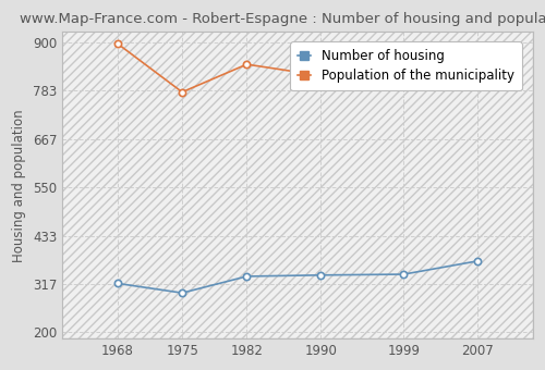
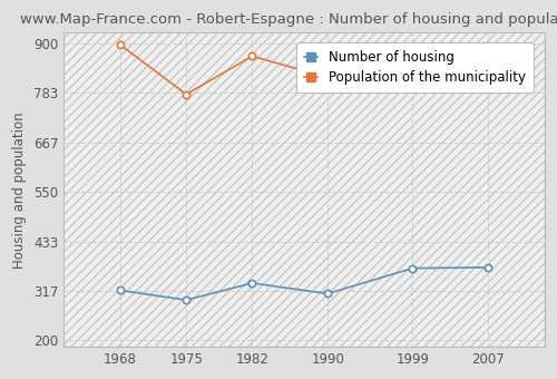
Population of the municipality/1982: 847 -> 870
Number of housing/1990: 338 -> 310
Number of housing/1999: 340 -> 370
